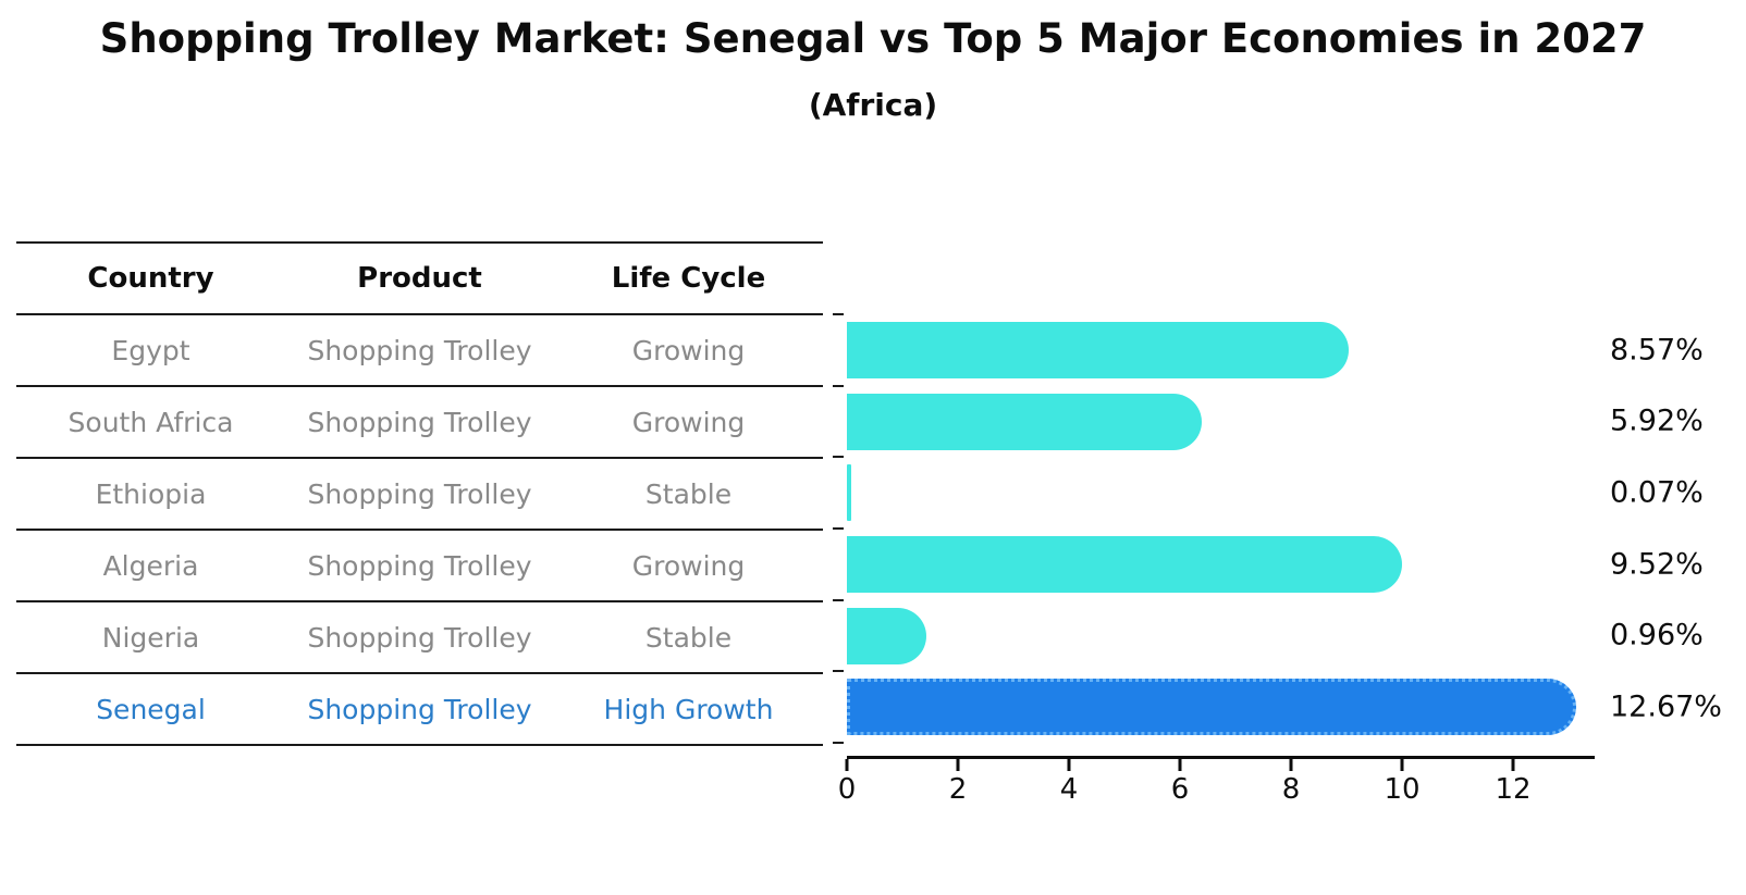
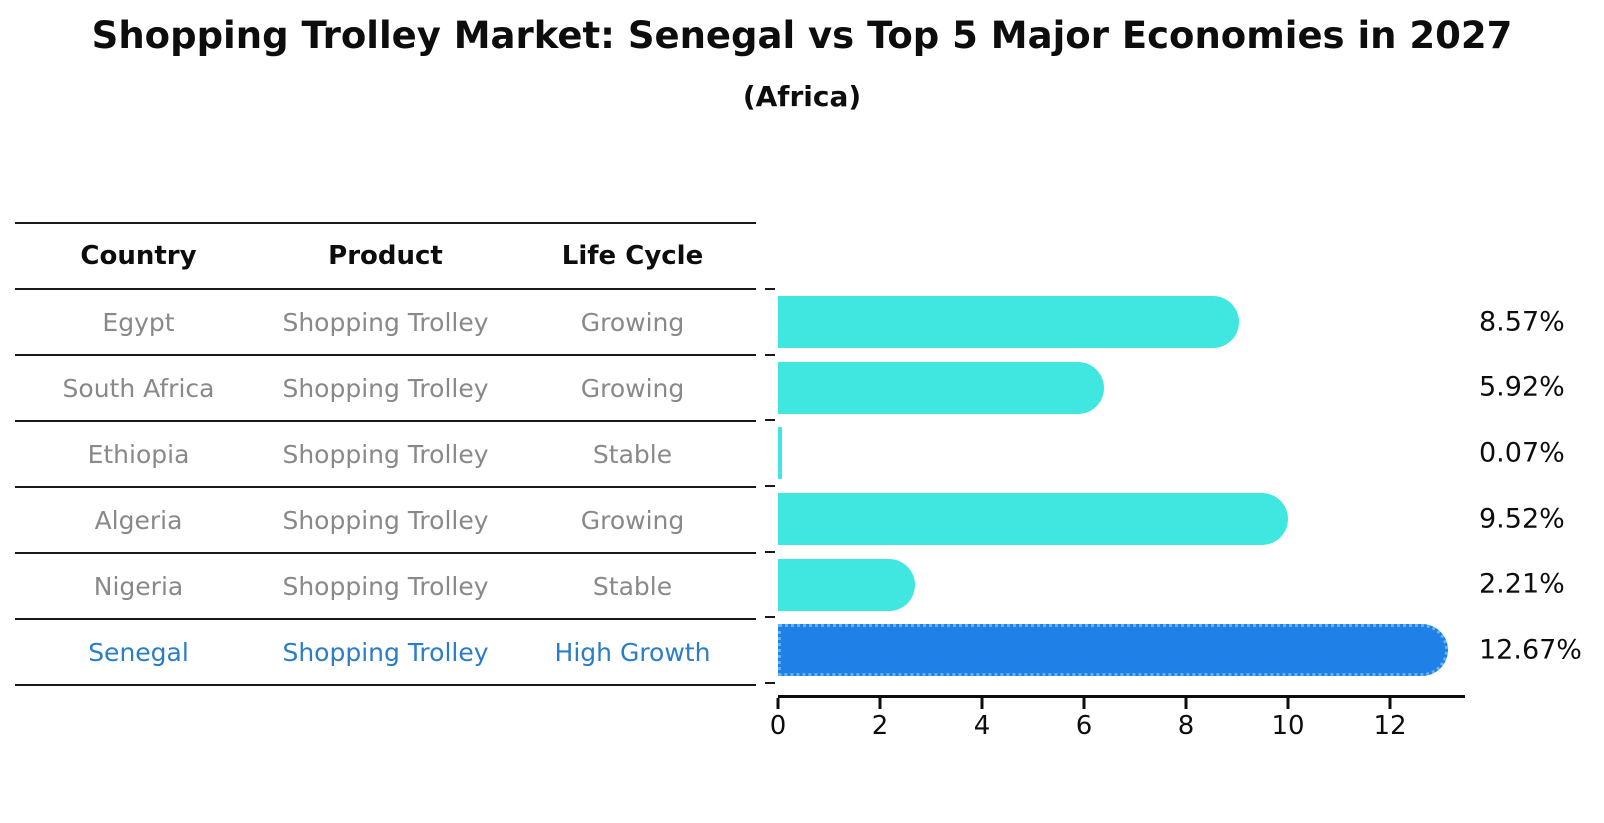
Nigeria: 0.96% -> 2.21%
